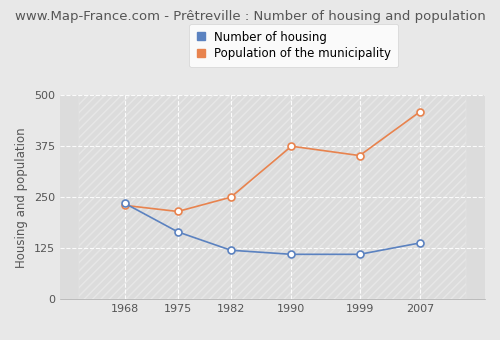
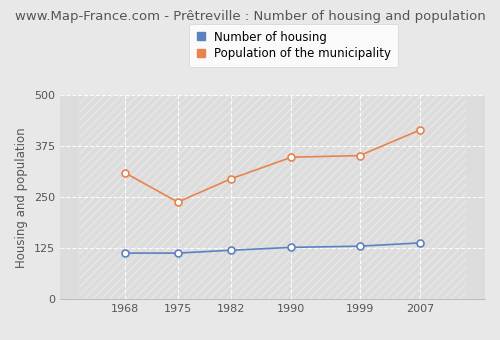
Number of housing/1968: 235 -> 113
Population of the municipality/1968: 230 -> 310
Number of housing/1975: 165 -> 113
Population of the municipality/1975: 215 -> 238
Population of the municipality/1982: 250 -> 295
Number of housing/1990: 110 -> 127
Population of the municipality/1990: 375 -> 348
Number of housing/1999: 110 -> 130
Population of the municipality/2007: 460 -> 415
